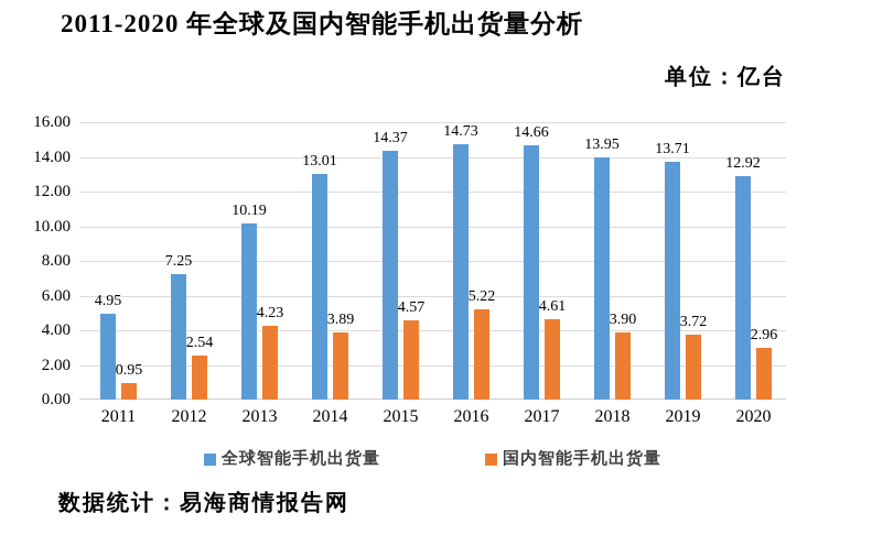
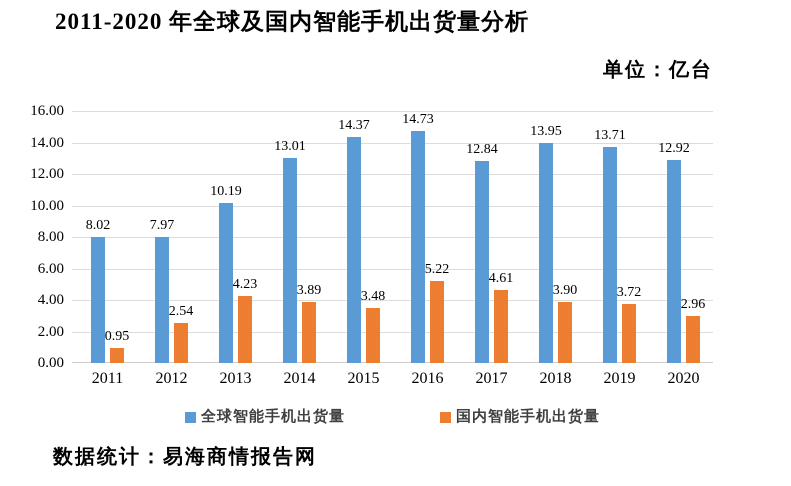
全球智能手机出货量/2011: 4.95 -> 8.02
全球智能手机出货量/2012: 7.25 -> 7.97
国内智能手机出货量/2015: 4.57 -> 3.48
全球智能手机出货量/2017: 14.66 -> 12.84
